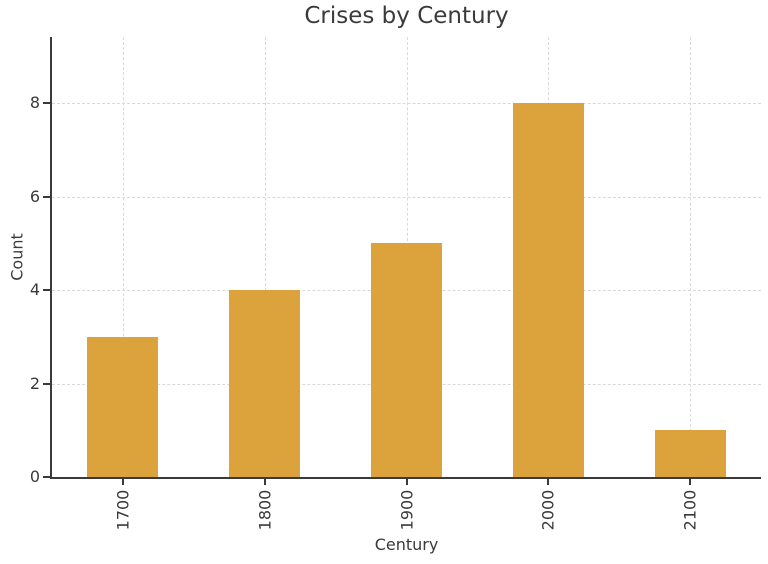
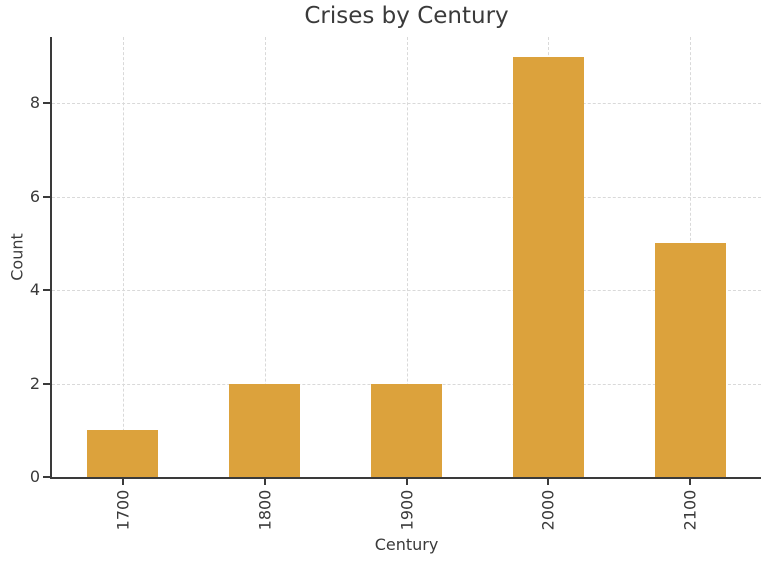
1700: 3 -> 1
1800: 4 -> 2
1900: 5 -> 2
2000: 8 -> 9
2100: 1 -> 5
